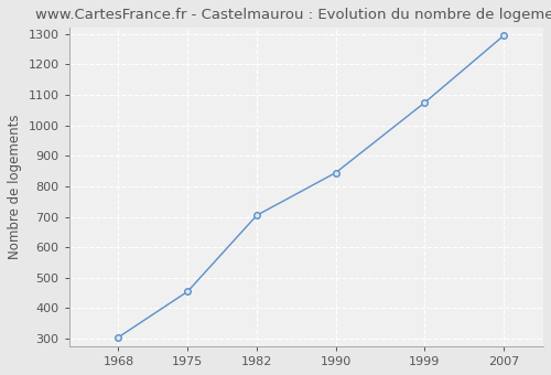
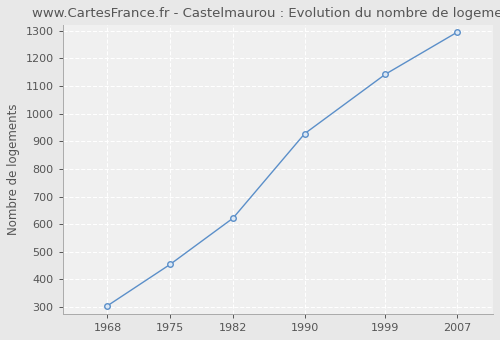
1982: 705 -> 622
1990: 845 -> 928
1999: 1075 -> 1143
